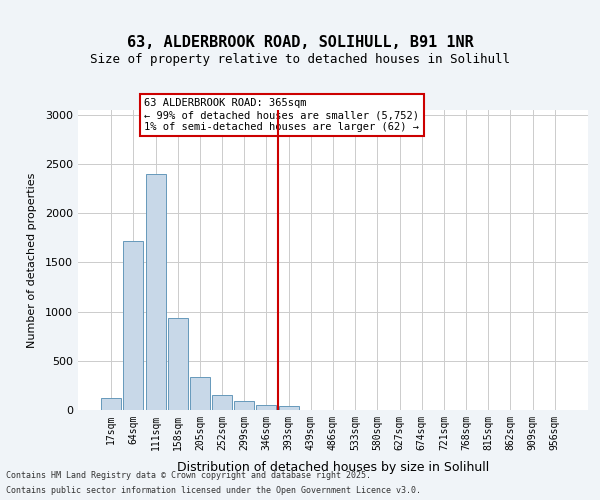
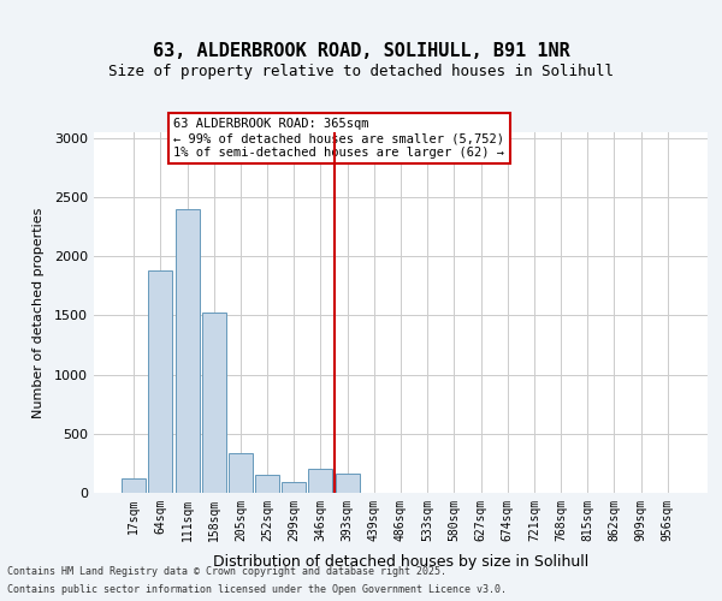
64sqm: 1720 -> 1880
158sqm: 940 -> 1520
346sqm: 60 -> 200
393sqm: 40 -> 160
